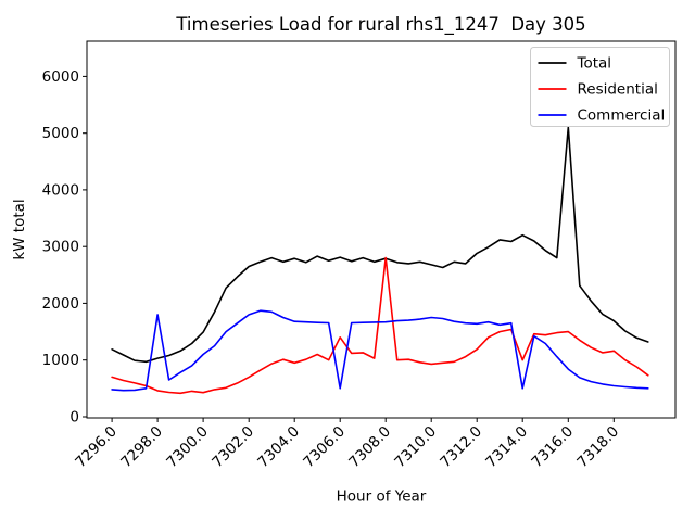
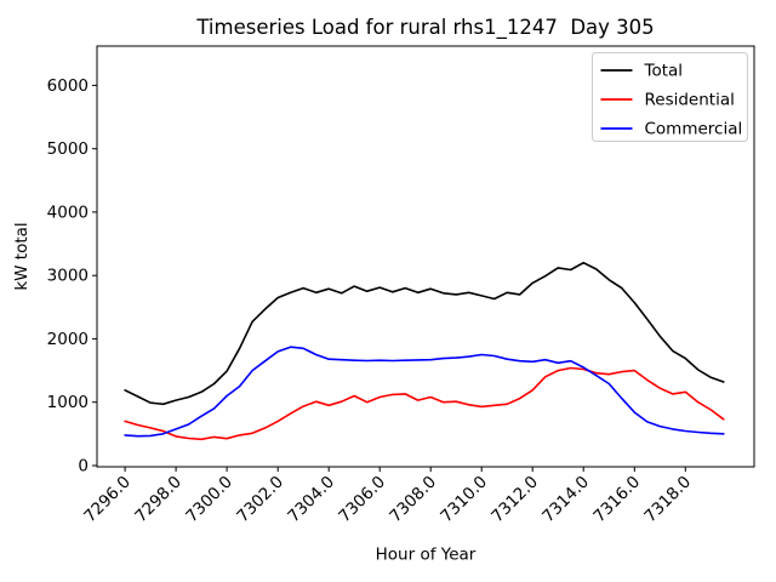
Commercial/7298.0: 1800 -> 600
Residential/7306.0: 1400 -> 1100
Commercial/7306.0: 500 -> 1700
Residential/7308.0: 2800 -> 1100
Residential/7314.0: 1000 -> 1500
Commercial/7314.0: 500 -> 1600
Total/7316.0: 5100 -> 2600
